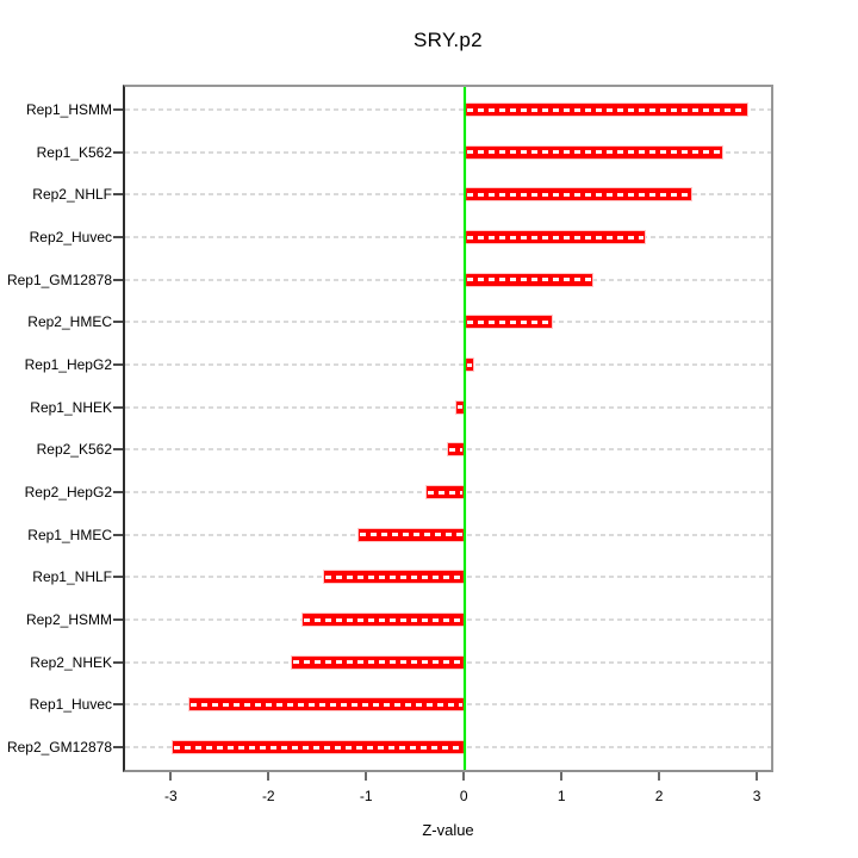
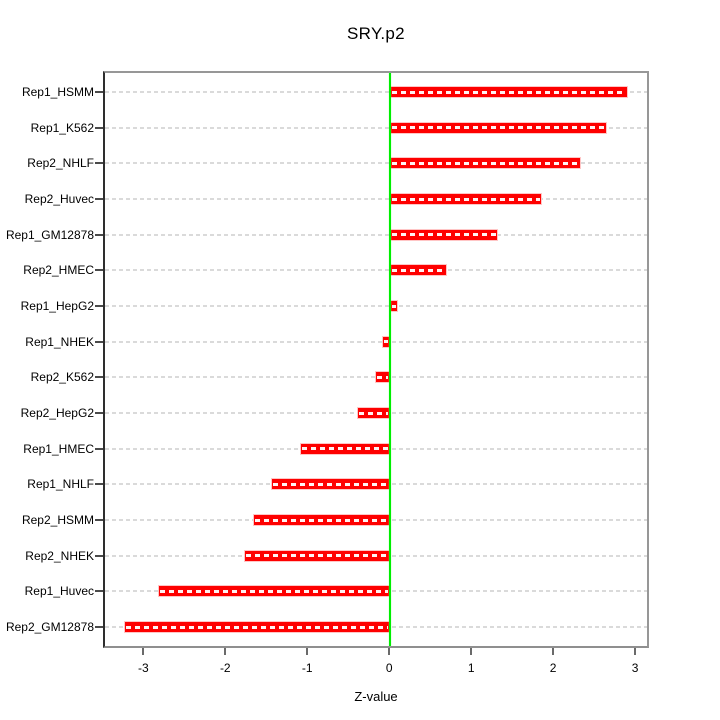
Rep2_HMEC: 0.9 -> 0.7
Rep2_GM12878: -3.0 -> -3.2
